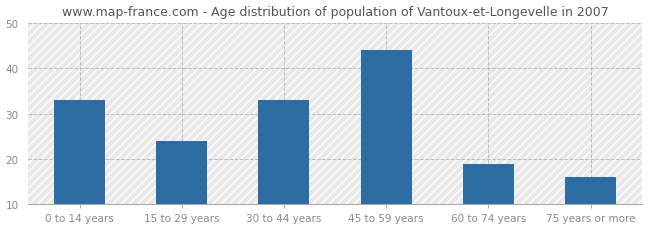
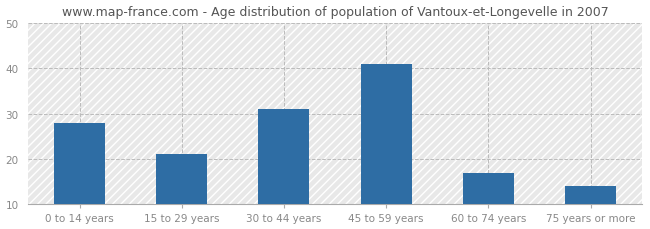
0 to 14 years: 33 -> 28
15 to 29 years: 24 -> 21
30 to 44 years: 33 -> 31
45 to 59 years: 44 -> 41
60 to 74 years: 19 -> 17
75 years or more: 16 -> 14
